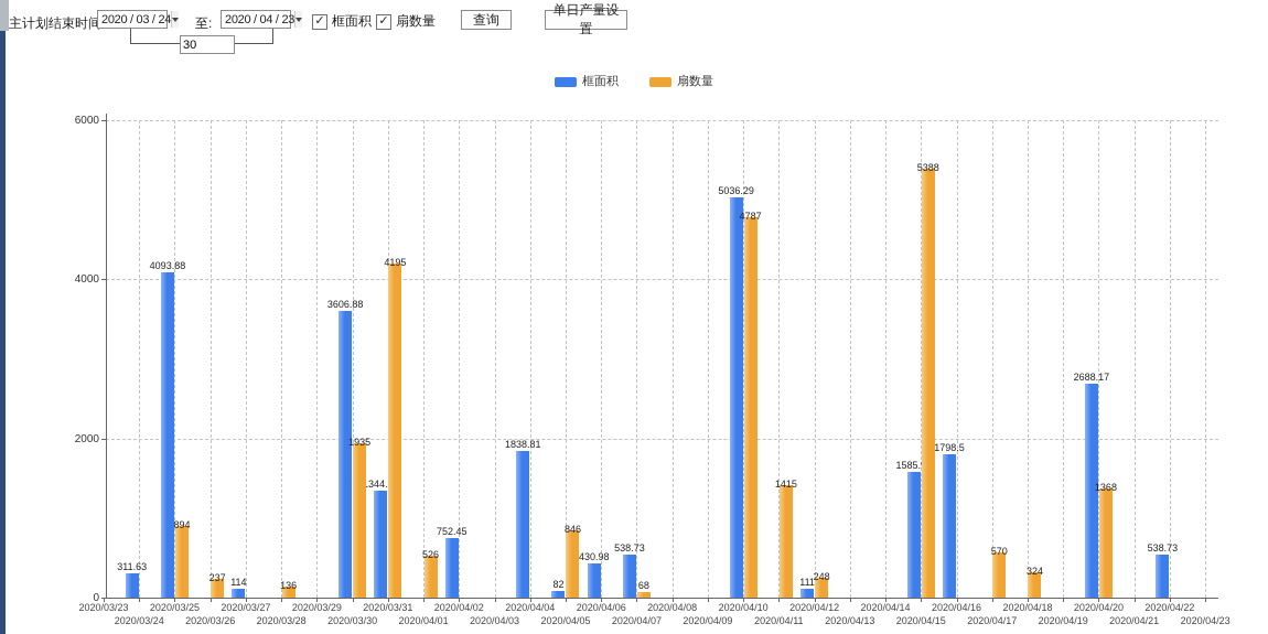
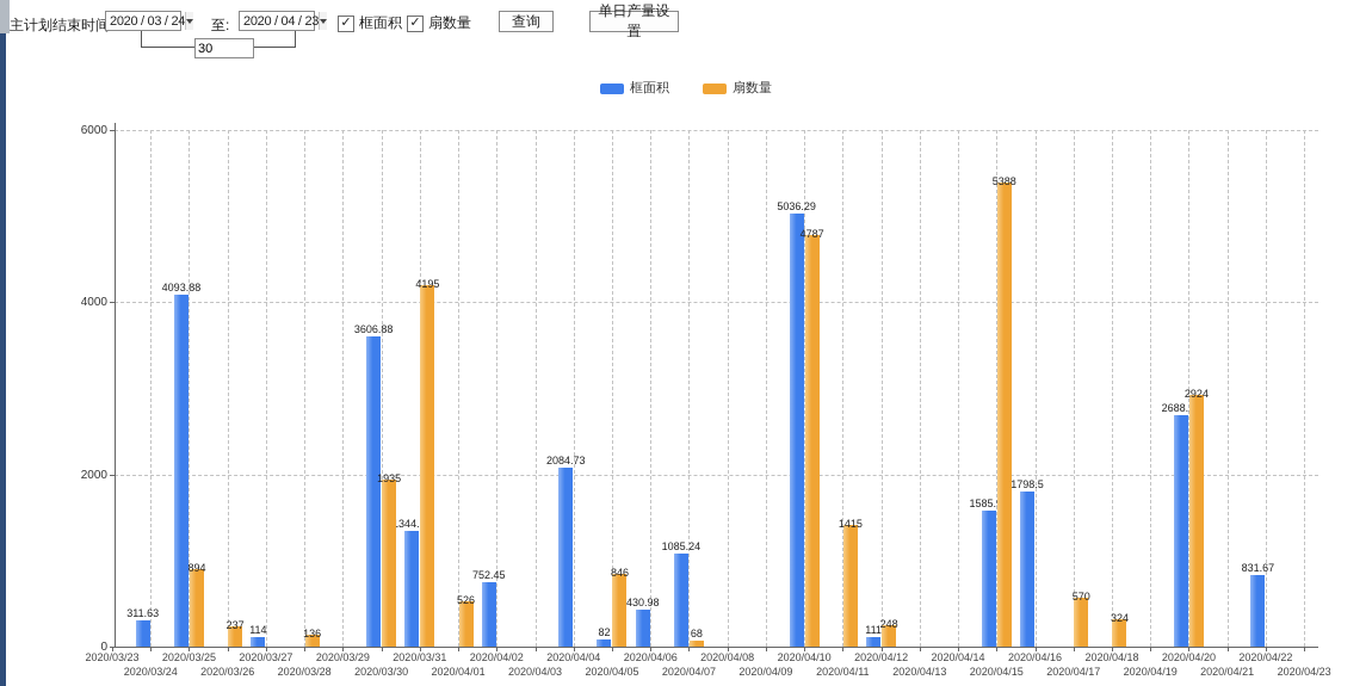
框面积/2020/04/04: 1838.81 -> 2084.73
框面积/2020/04/07: 538.73 -> 1085.24
扇数量/2020/04/20: 1368 -> 2924
框面积/2020/04/22: 538.73 -> 831.67
